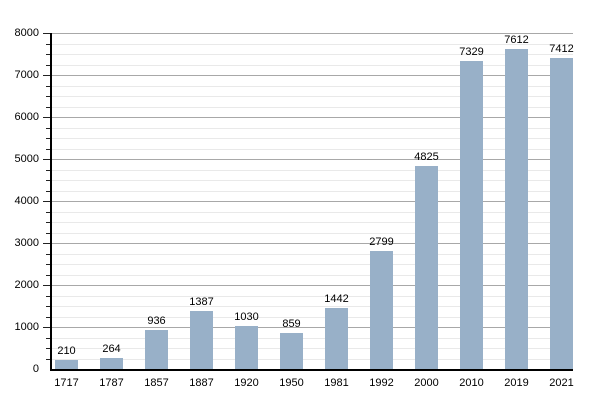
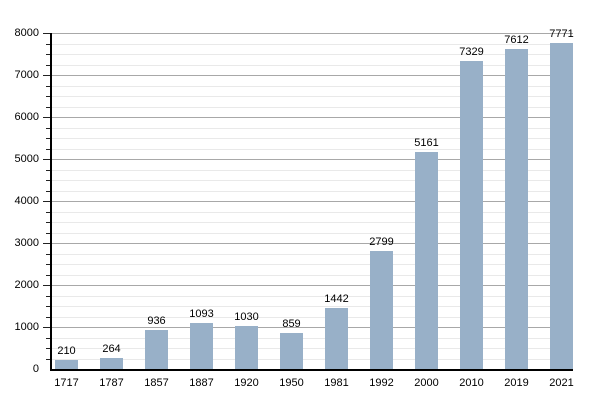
1887: 1387 -> 1093
2000: 4825 -> 5161
2021: 7412 -> 7771
